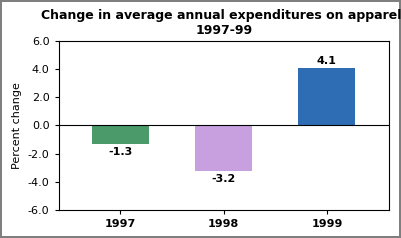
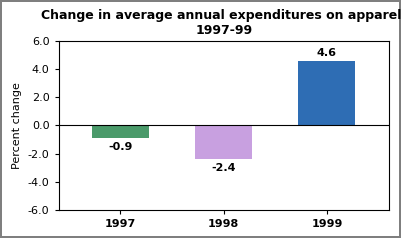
1997: -1.3 -> -0.9
1998: -3.2 -> -2.4
1999: 4.1 -> 4.6
